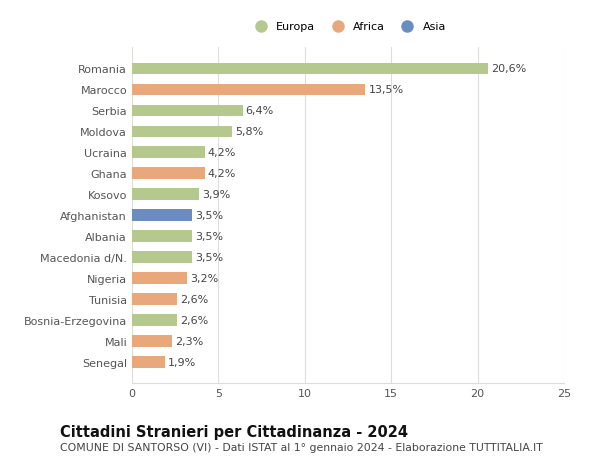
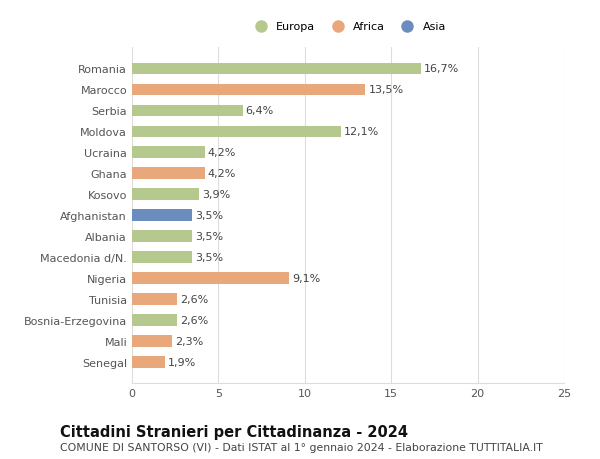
Romania: 20,6% -> 16,7%
Moldova: 5,8% -> 12,1%
Nigeria: 3,2% -> 9,1%
